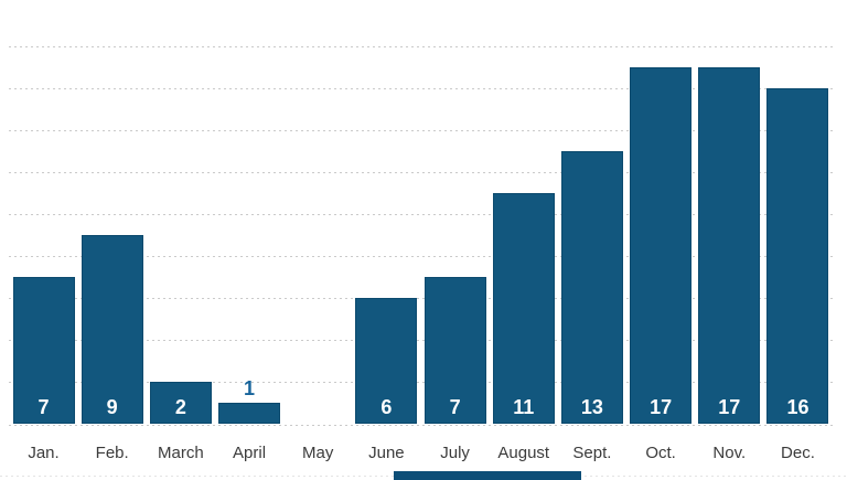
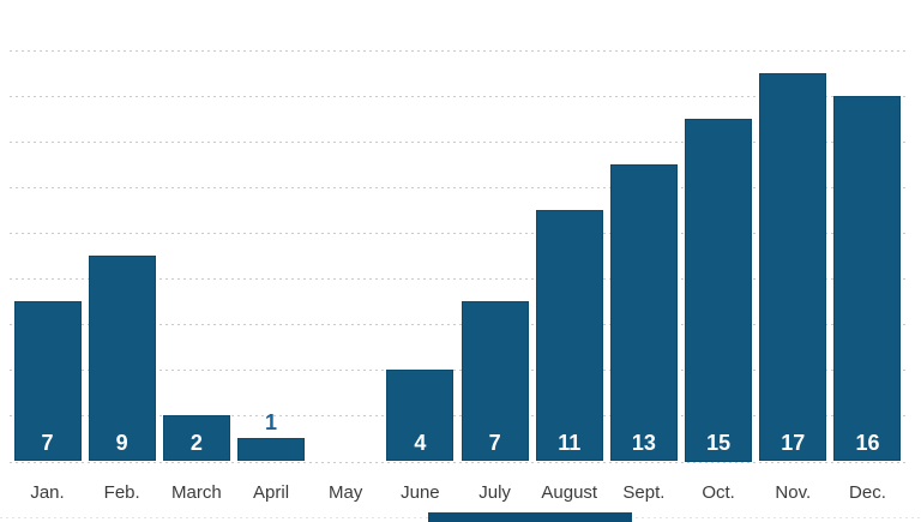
June: 6 -> 4
Oct.: 17 -> 15
